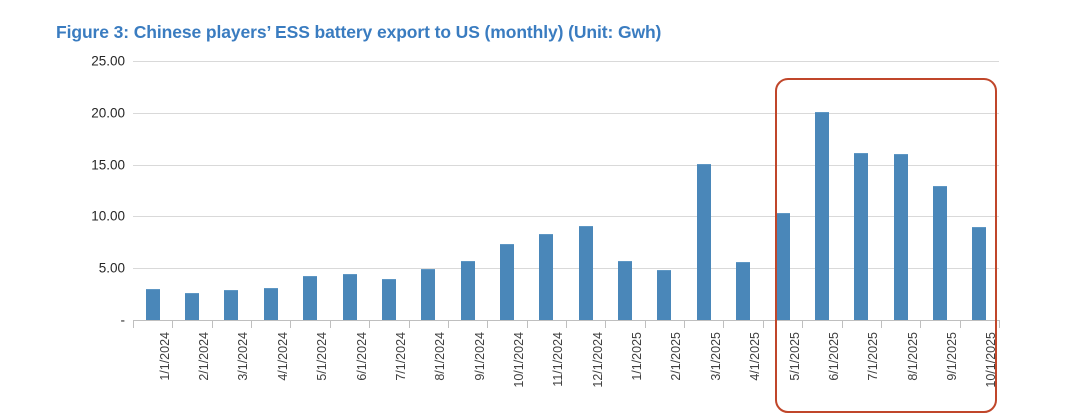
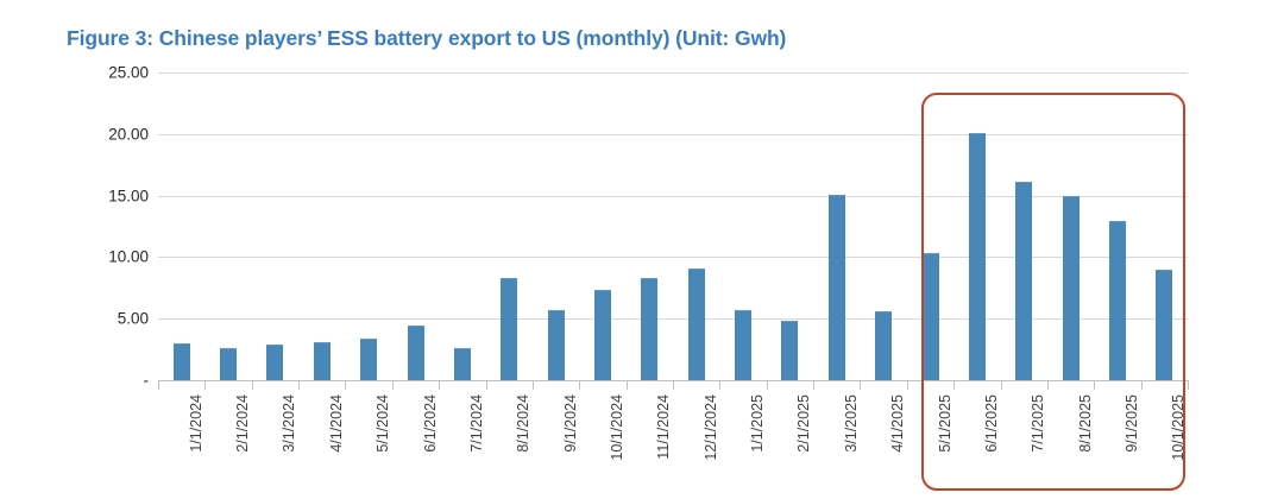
5/1/2024: 4.2 -> 3.3
7/1/2024: 3.9 -> 2.5
8/1/2024: 4.8 -> 8.2
8/1/2025: 15.9 -> 14.9
